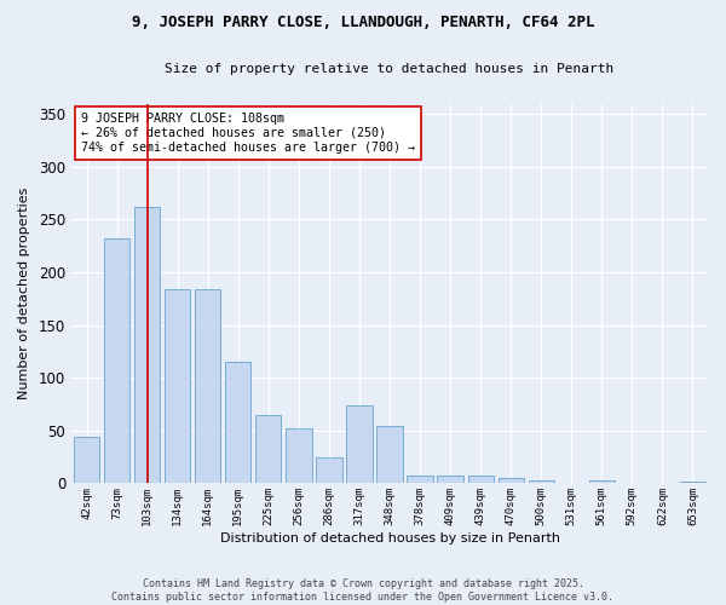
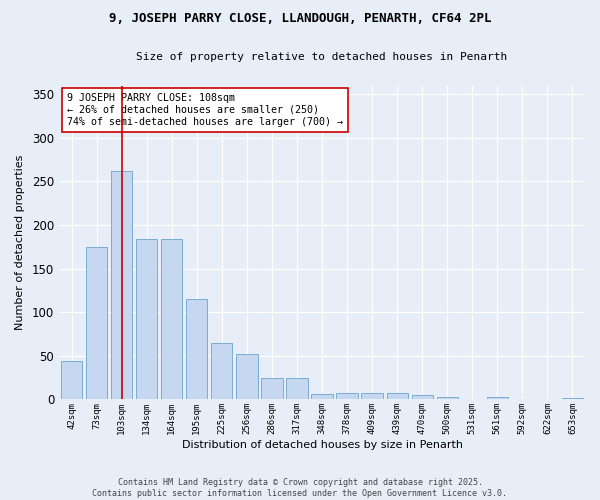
73sqm: 232 -> 175
317sqm: 74 -> 25
348sqm: 54 -> 6
